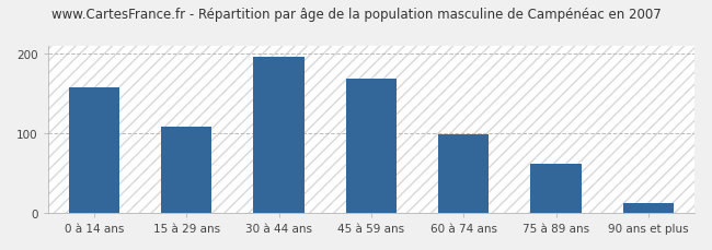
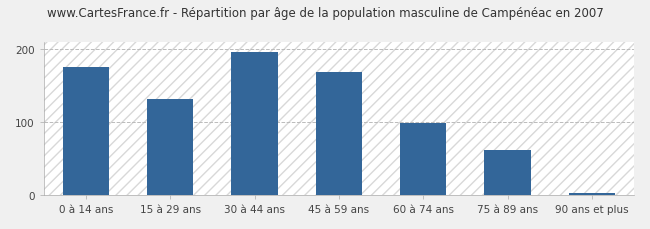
0 à 14 ans: 158 -> 175
15 à 29 ans: 108 -> 132
90 ans et plus: 12 -> 3
